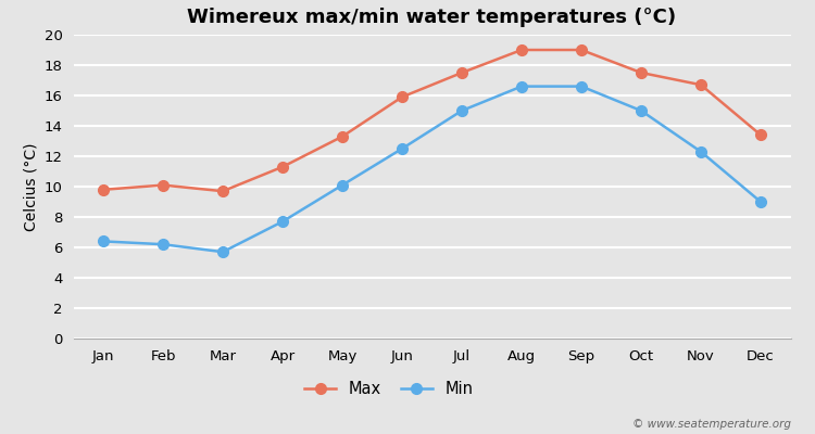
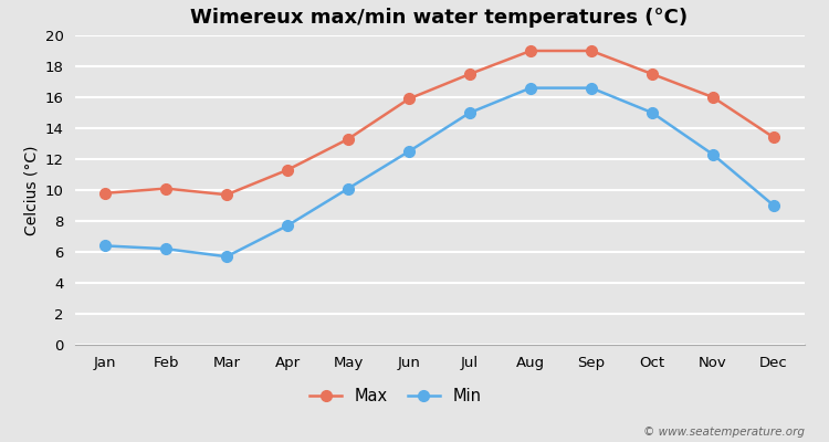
Max/Nov: 16.7 -> 16.0
